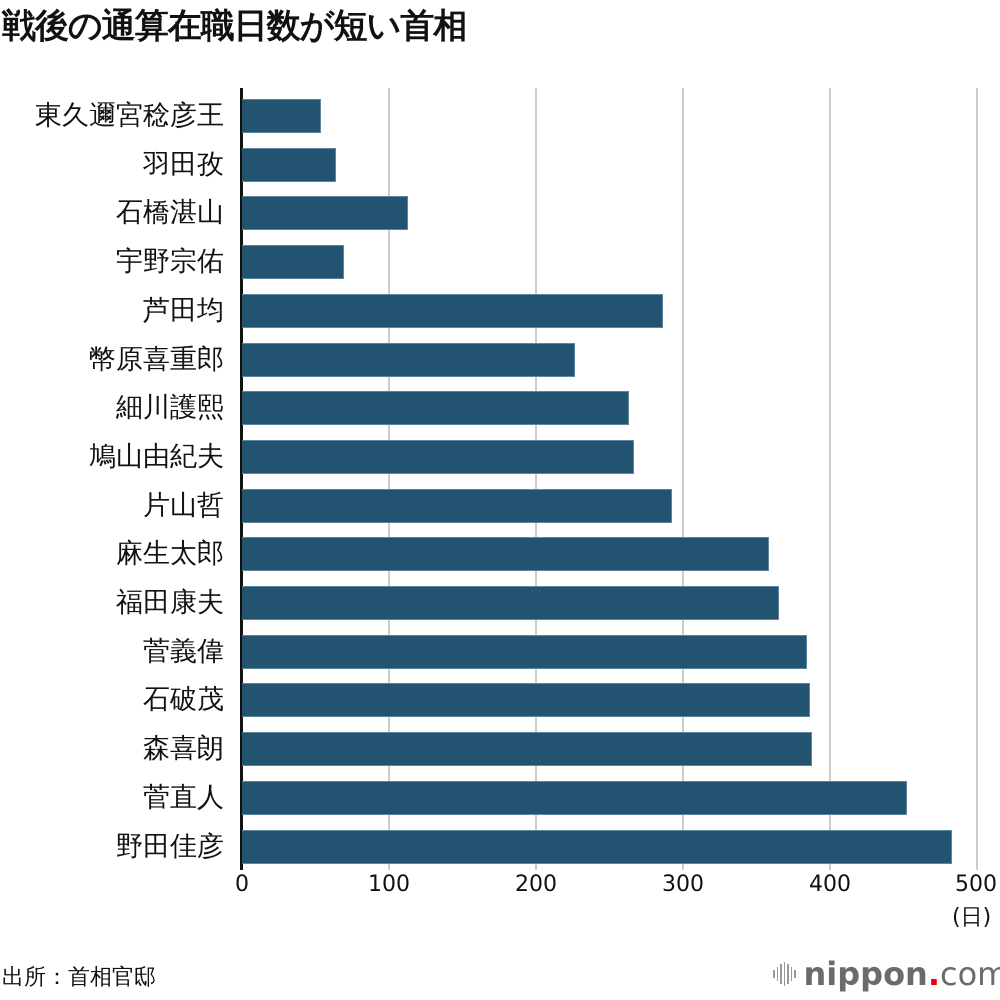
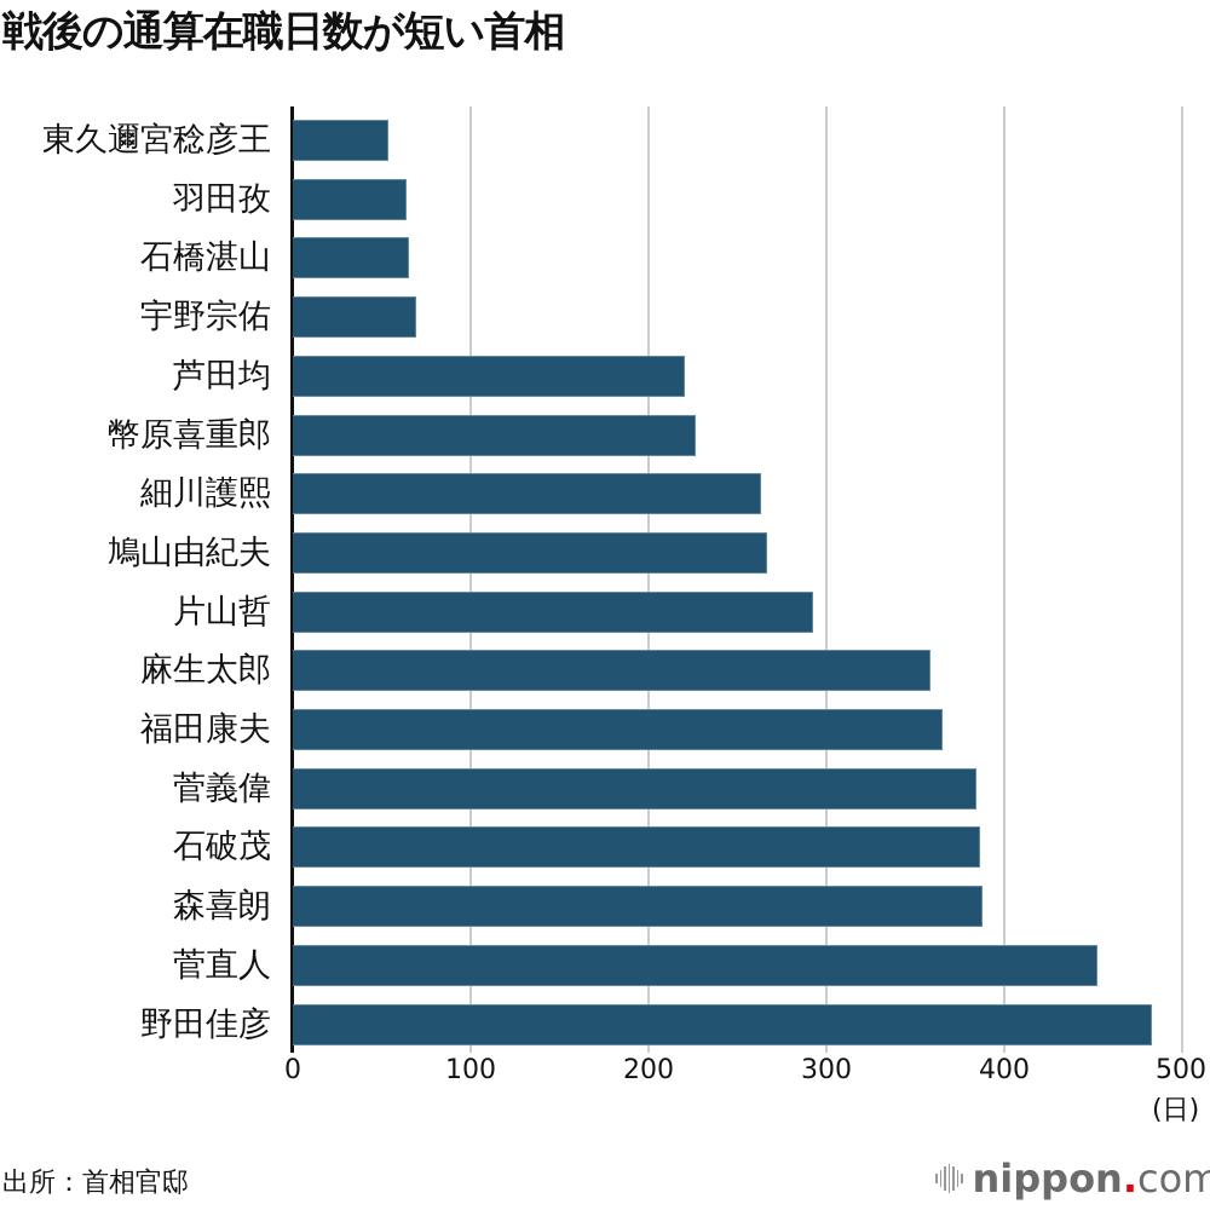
石橋湛山: 113 -> 65
芦田均: 286 -> 220
